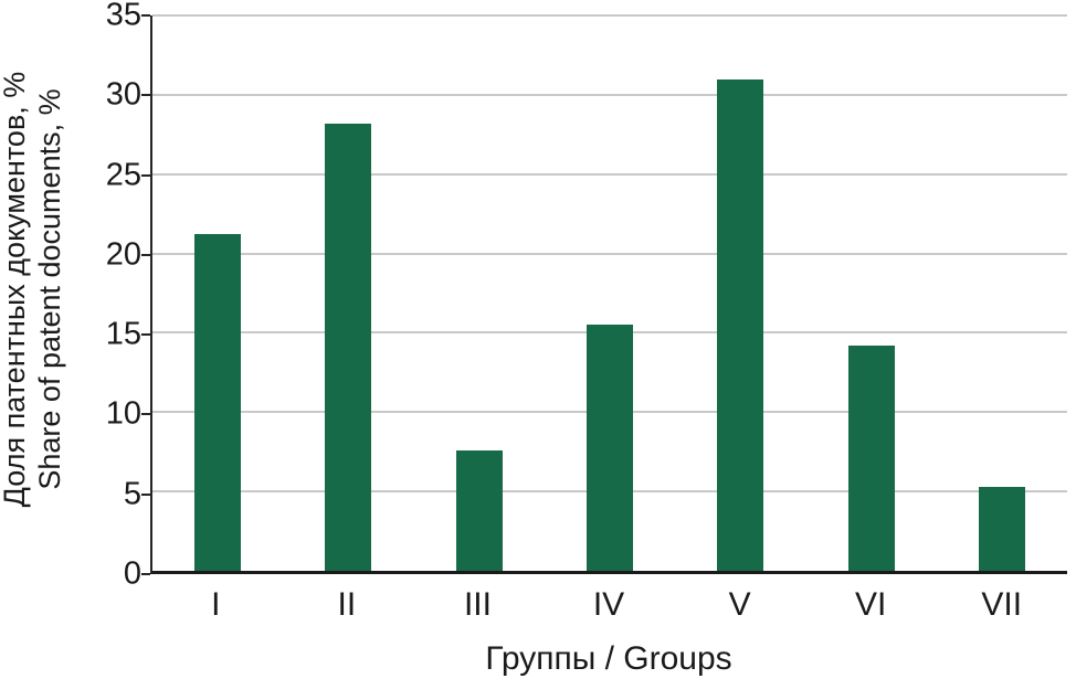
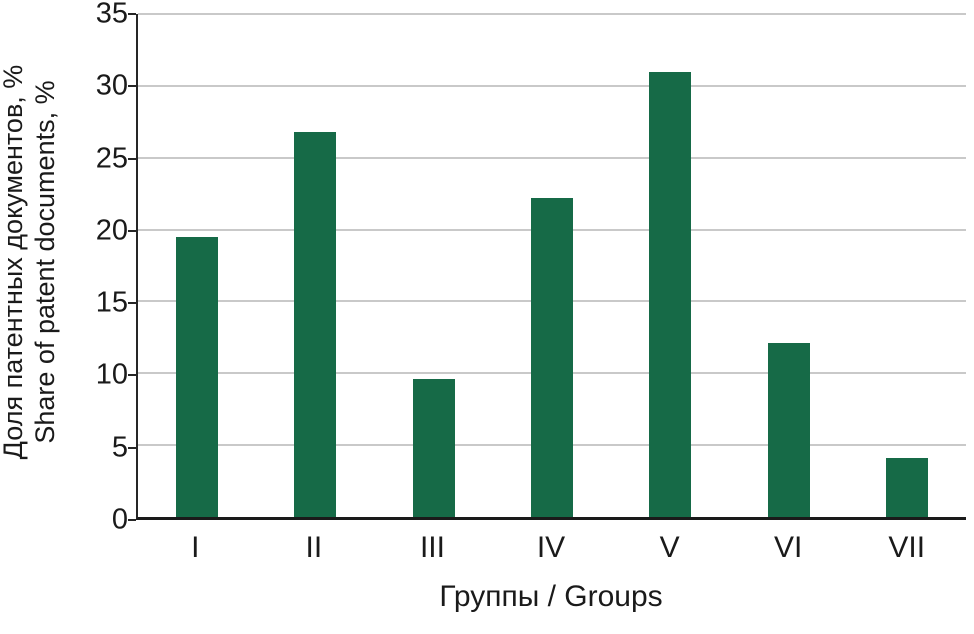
I: 21.2 -> 19.5
II: 28.2 -> 26.8
III: 7.6 -> 9.6
IV: 15.5 -> 22.2
VI: 14.2 -> 12.1
VII: 5.3 -> 4.1
